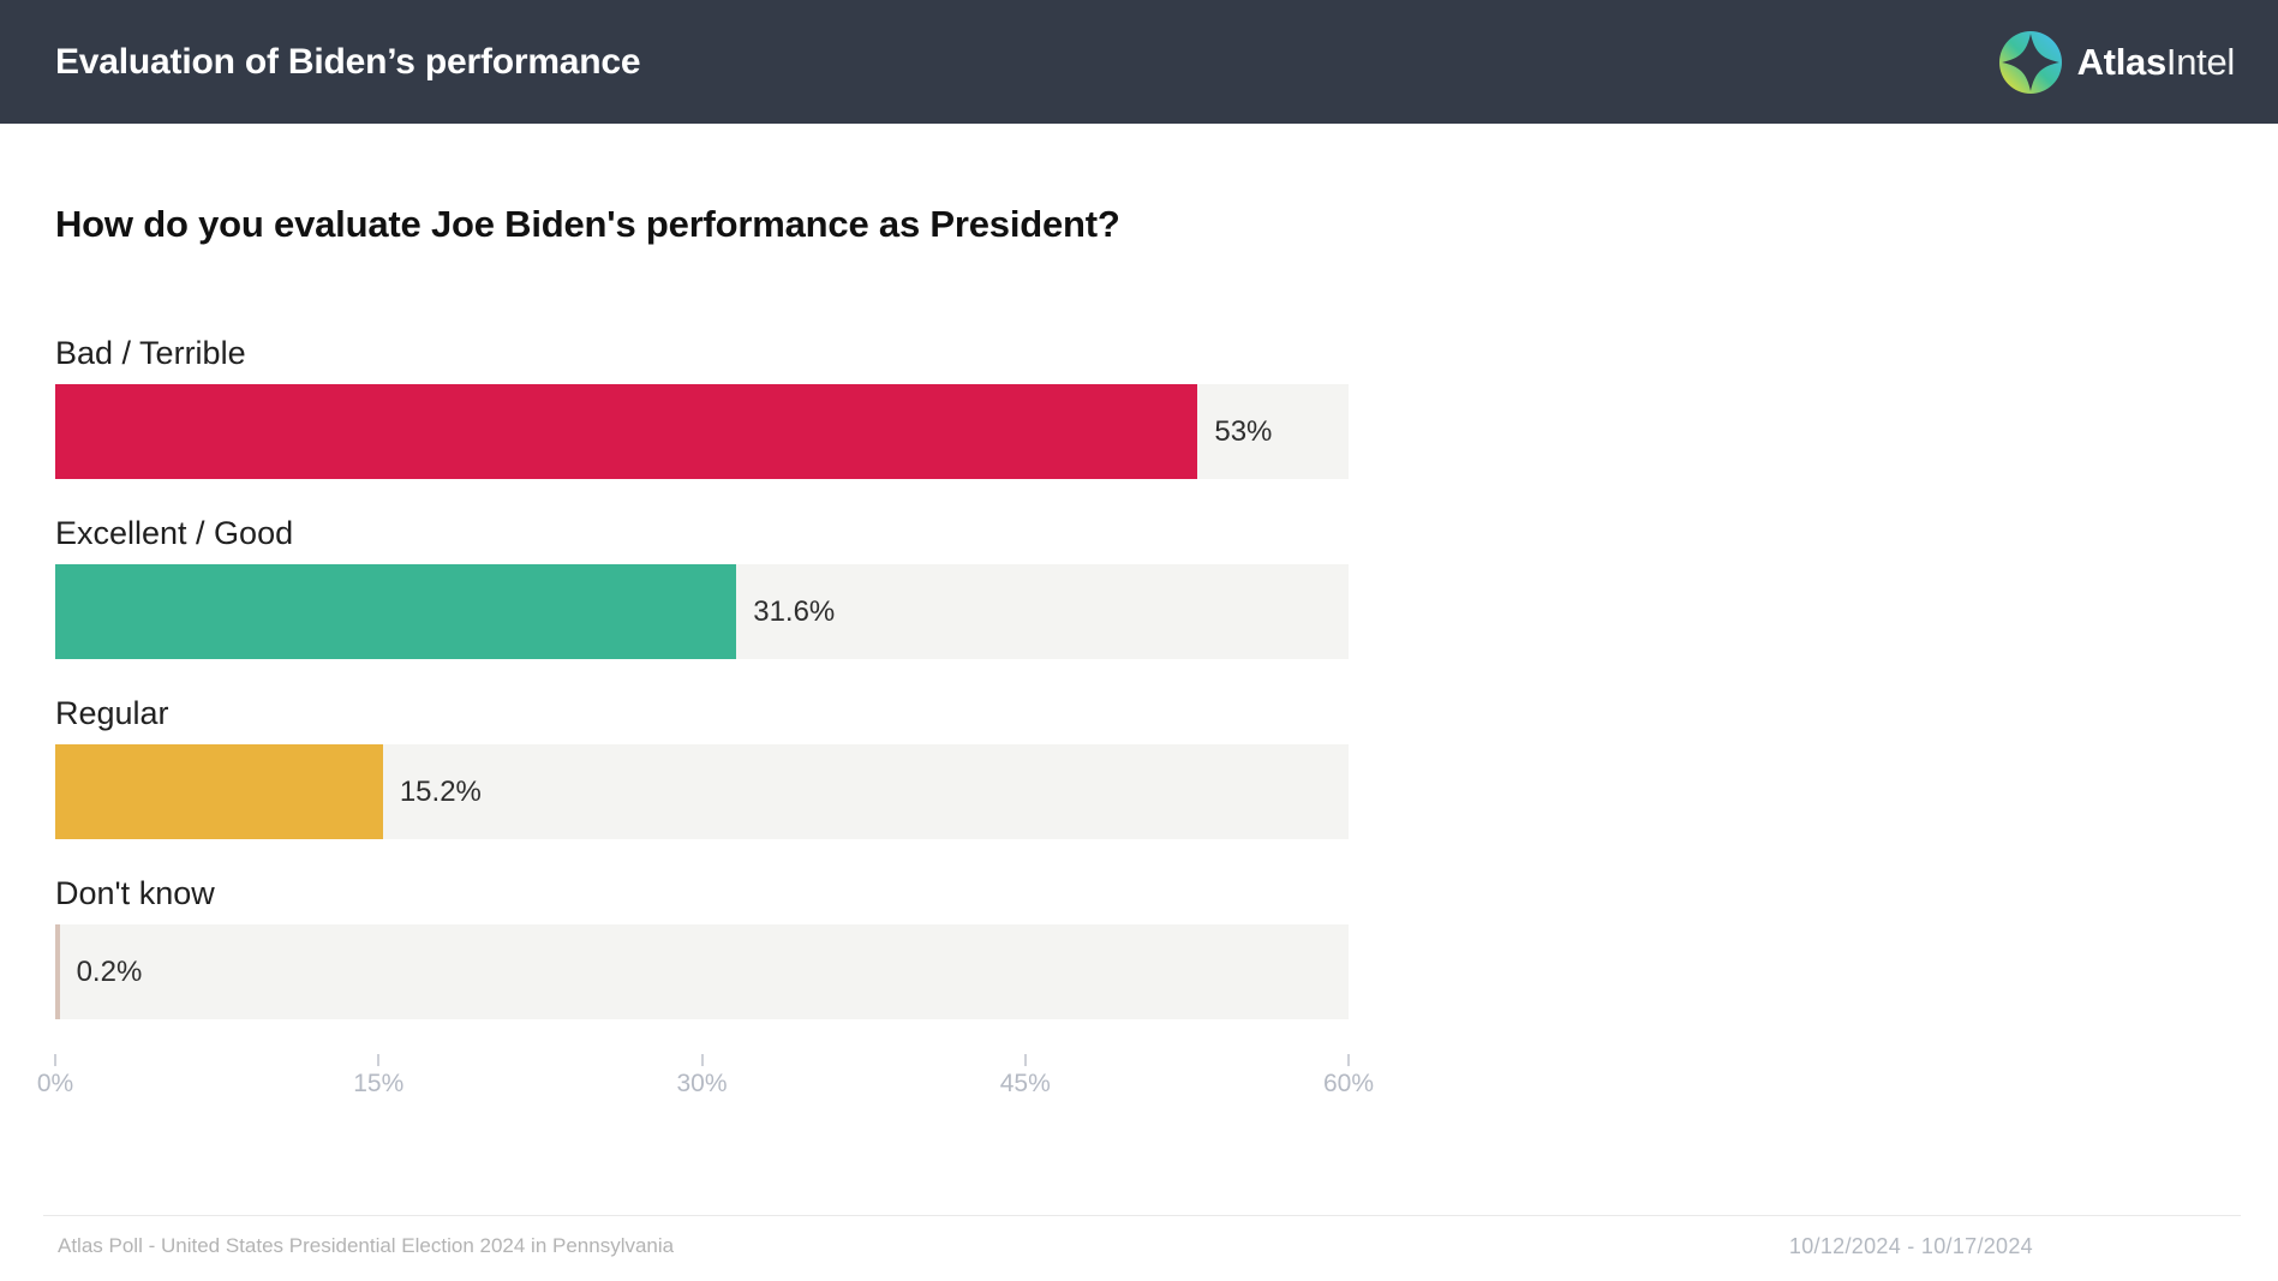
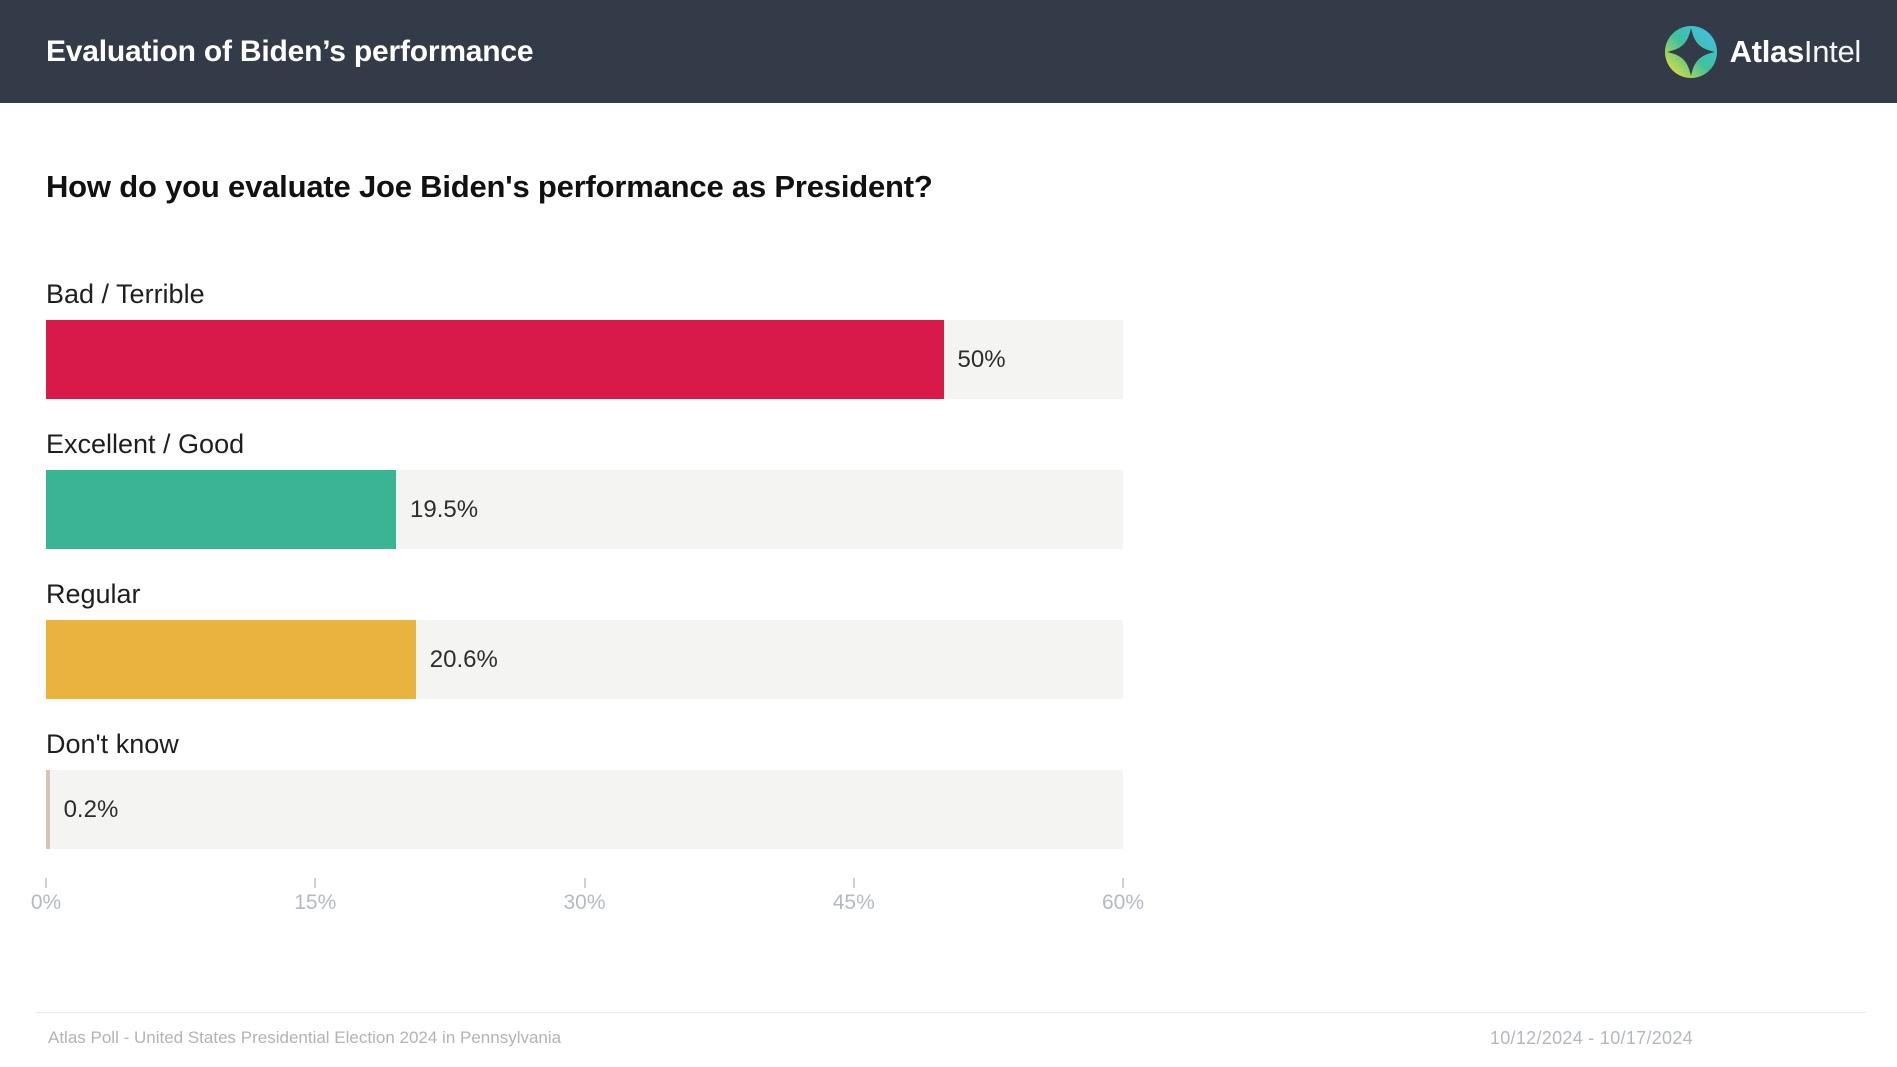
Bad / Terrible: 53% -> 50%
Excellent / Good: 31.6% -> 19.5%
Regular: 15.2% -> 20.6%
